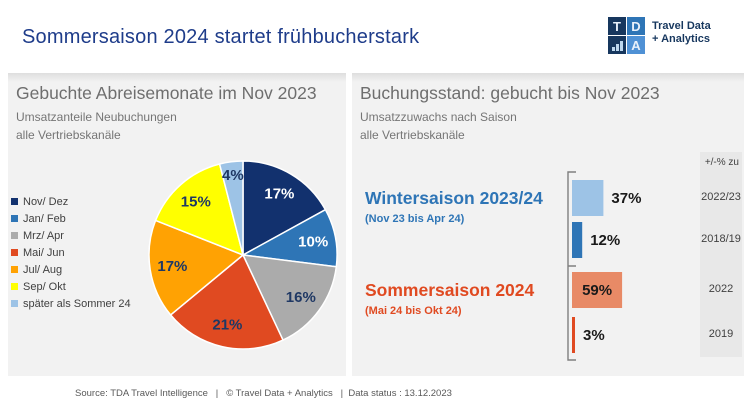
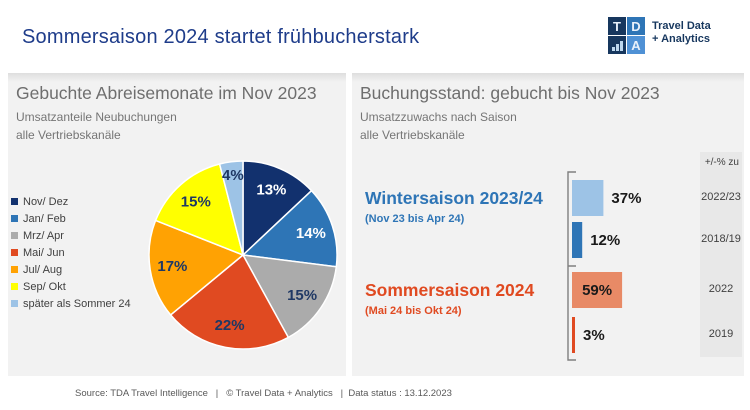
Gebuchte Abreisemonate im Nov 2023/Nov/ Dez: 17% -> 13%
Gebuchte Abreisemonate im Nov 2023/Jan/ Feb: 10% -> 14%
Gebuchte Abreisemonate im Nov 2023/Mrz/ Apr: 16% -> 15%
Gebuchte Abreisemonate im Nov 2023/Mai/ Jun: 21% -> 22%
